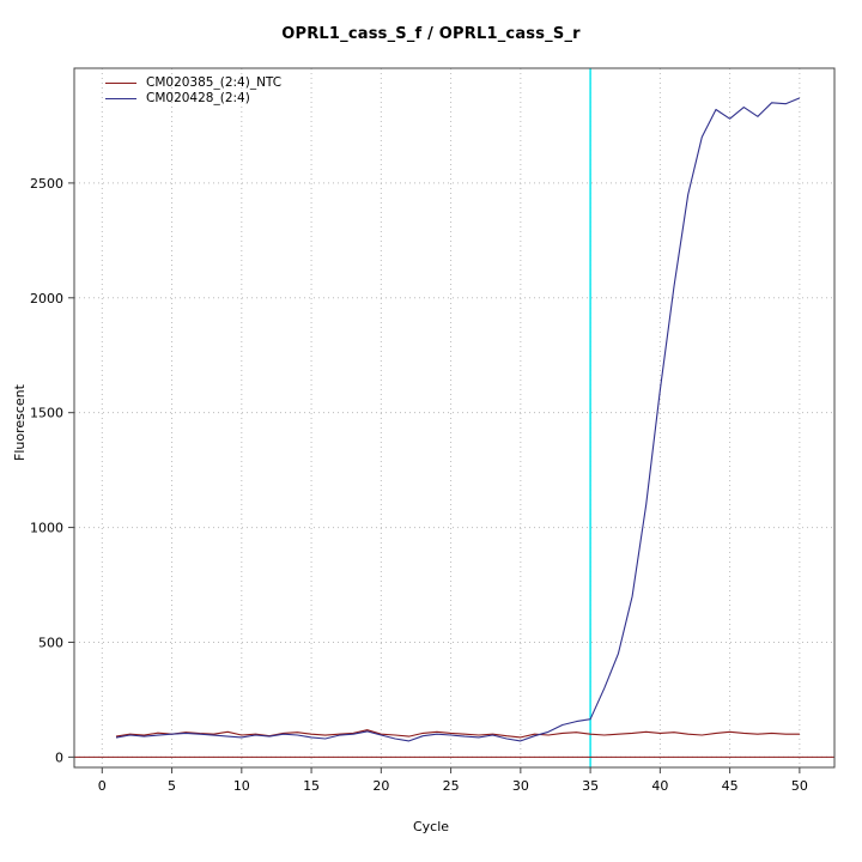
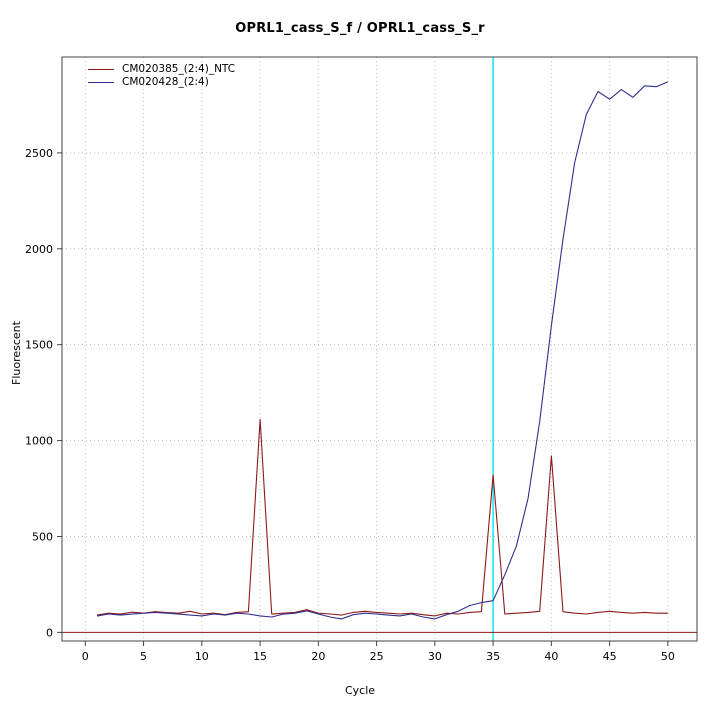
CM020385_(2:4)_NTC/15: 100 -> 1110
CM020385_(2:4)_NTC/35: 100 -> 820
CM020385_(2:4)_NTC/40: 100 -> 920
